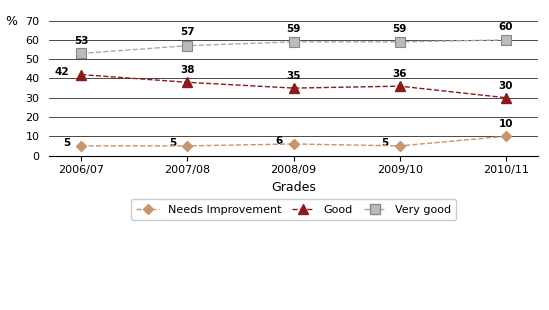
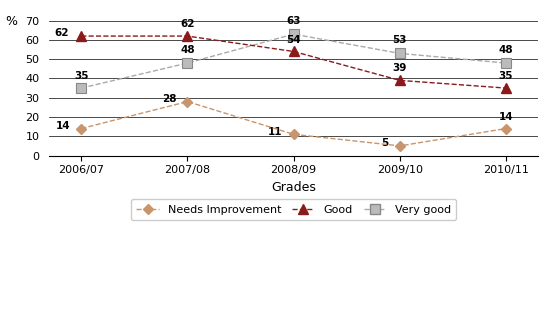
Needs Improvement/2006/07: 5 -> 14
Good/2006/07: 42 -> 62
Very good/2006/07: 53 -> 35
Needs Improvement/2007/08: 5 -> 28
Good/2007/08: 38 -> 62
Very good/2007/08: 57 -> 48
Needs Improvement/2008/09: 6 -> 11
Good/2008/09: 35 -> 54
Very good/2008/09: 59 -> 63
Good/2009/10: 36 -> 39
Very good/2009/10: 59 -> 53
Needs Improvement/2010/11: 10 -> 14
Good/2010/11: 30 -> 35
Very good/2010/11: 60 -> 48
